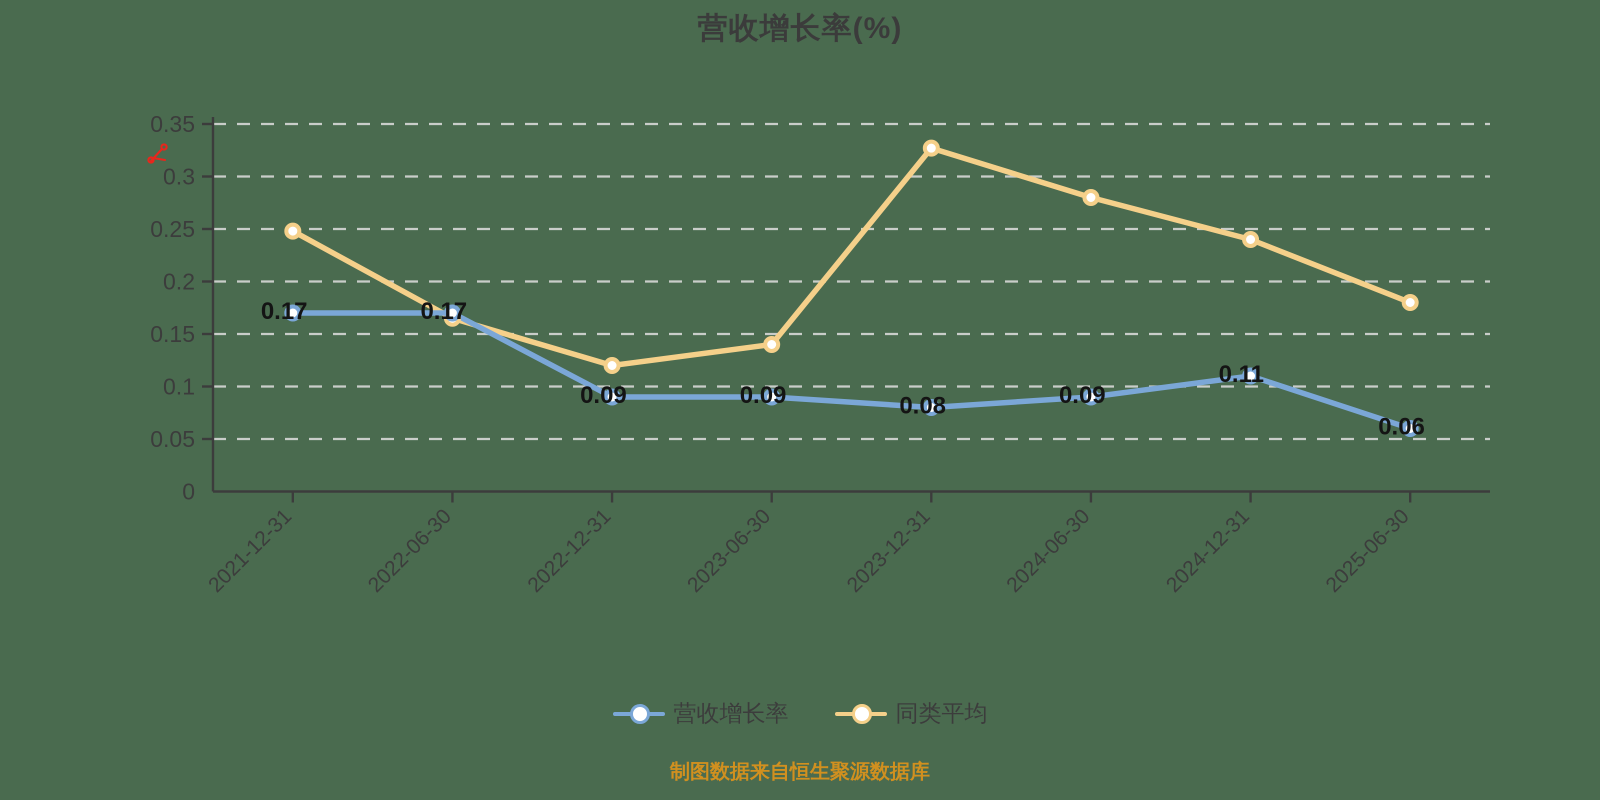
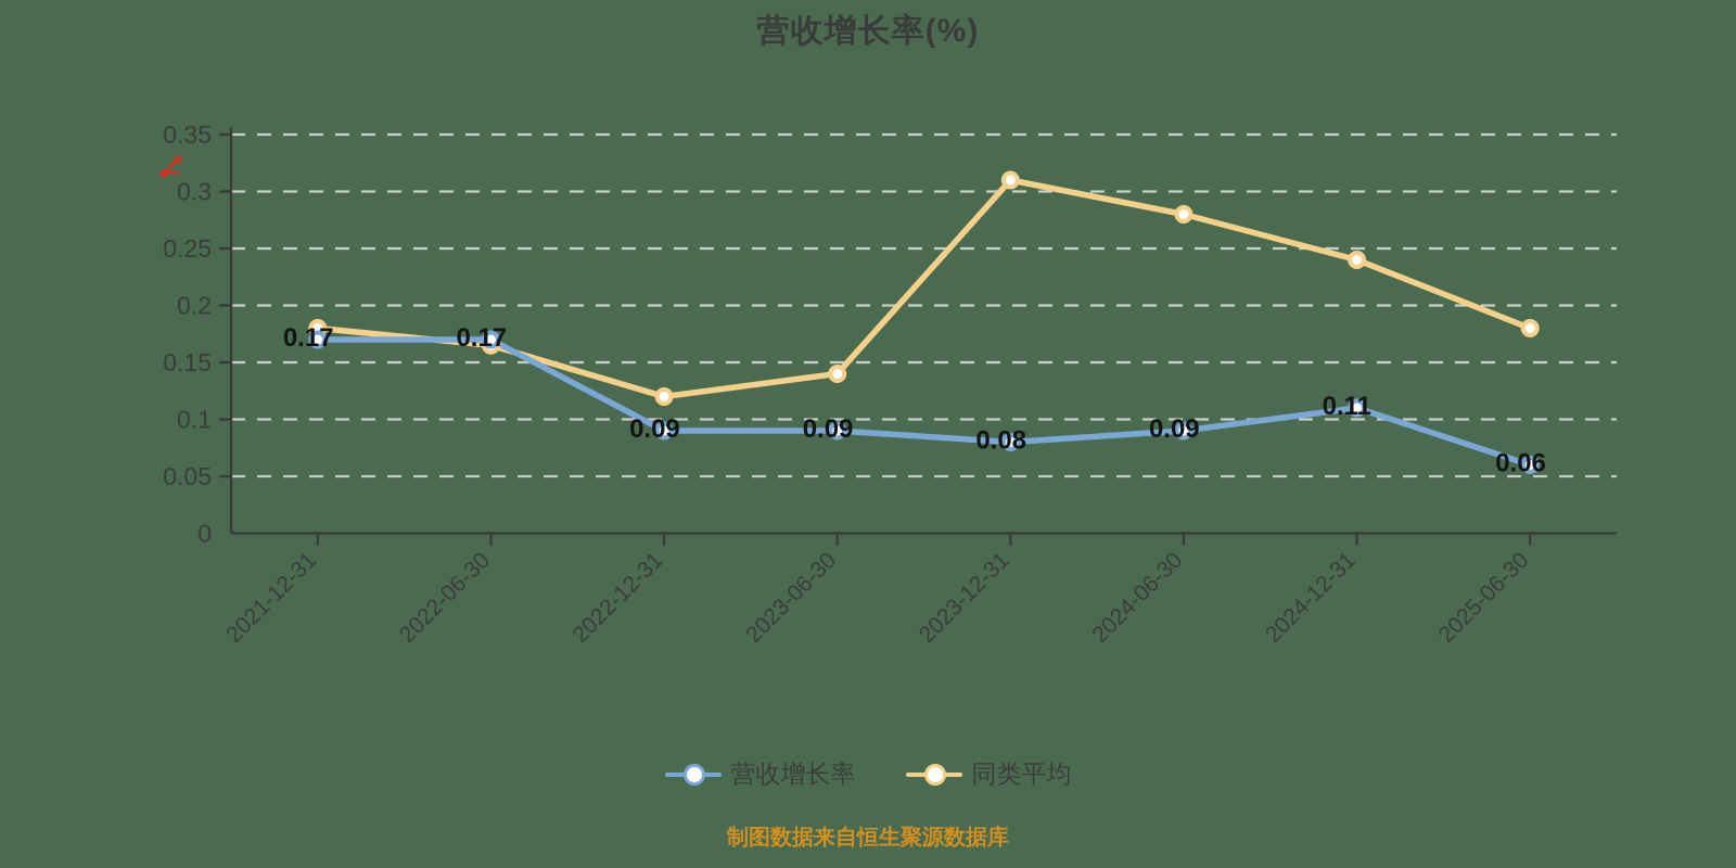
同类平均/2021-12-31: 0.248 -> 0.180
同类平均/2023-12-31: 0.327 -> 0.310
